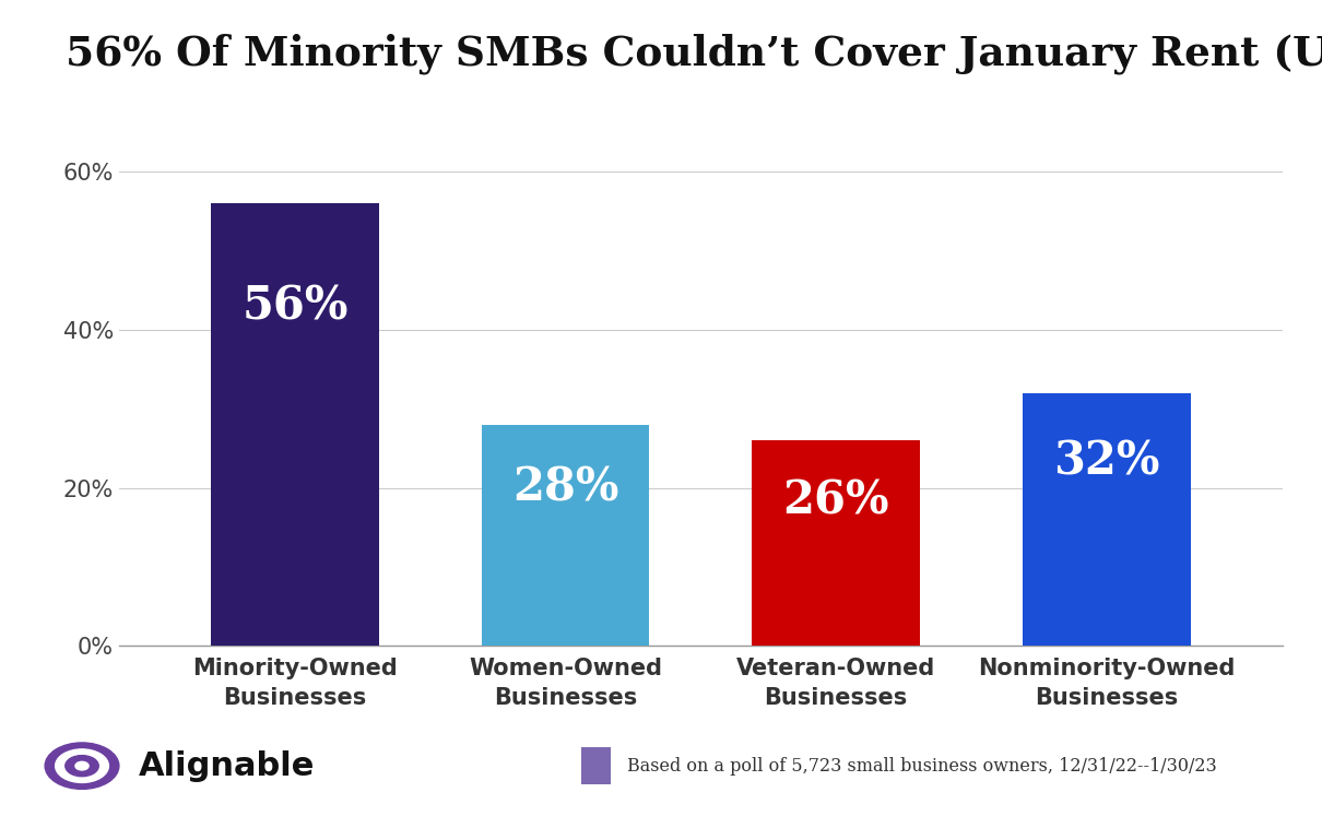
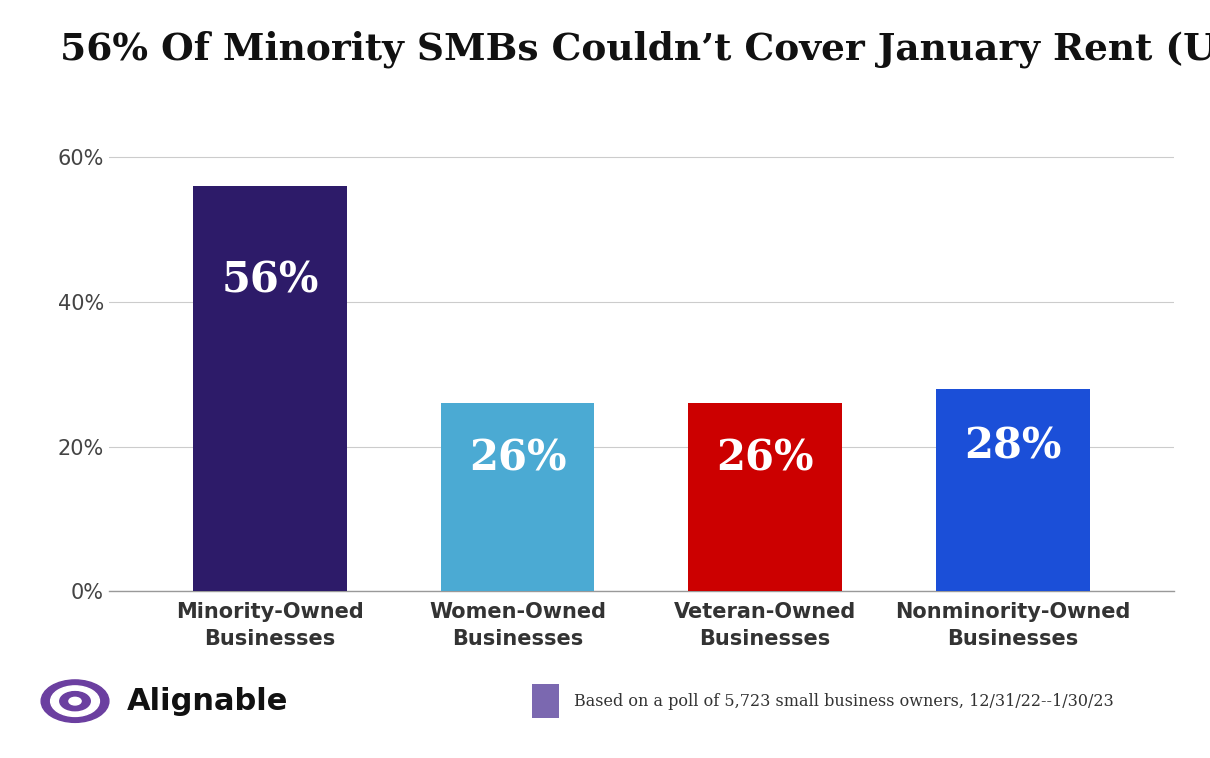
Women-Owned Businesses: 28% -> 26%
Nonminority-Owned Businesses: 32% -> 28%
